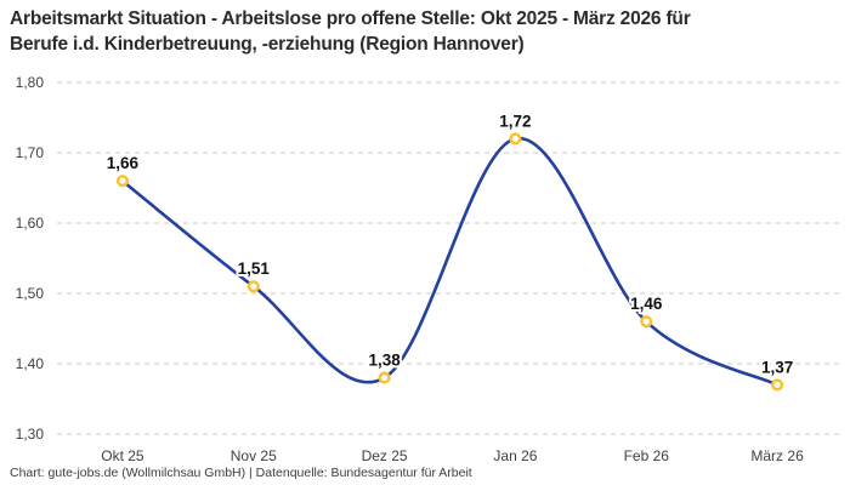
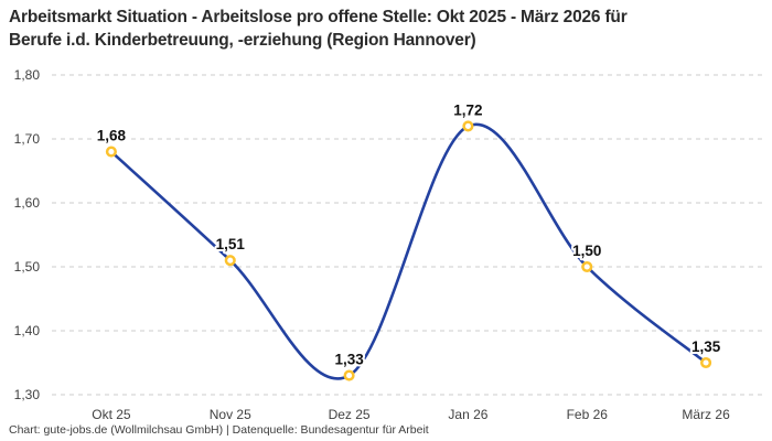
Okt 25: 1,66 -> 1,68
Dez 25: 1,38 -> 1,33
Feb 26: 1,46 -> 1,50
März 26: 1,37 -> 1,35
